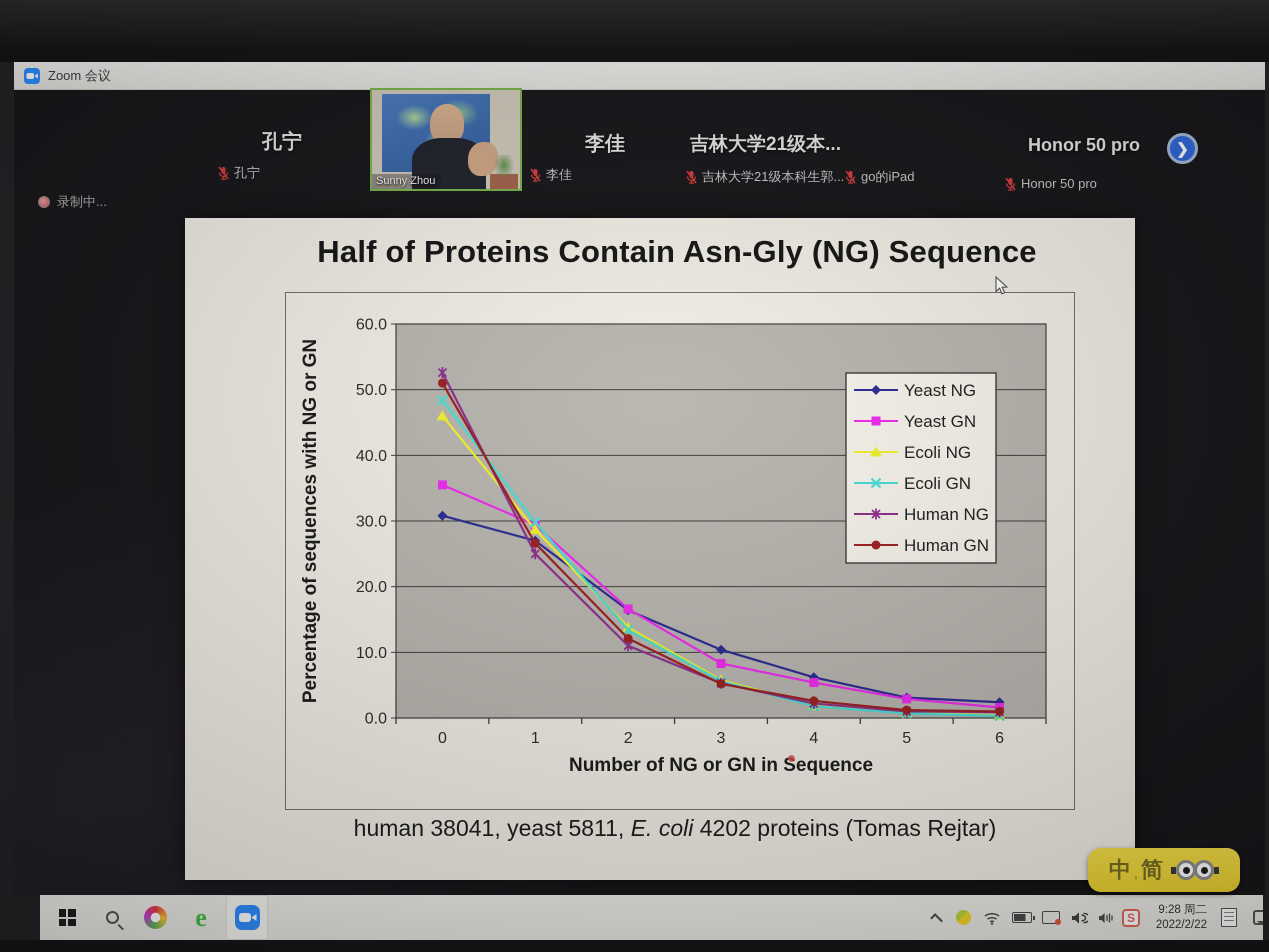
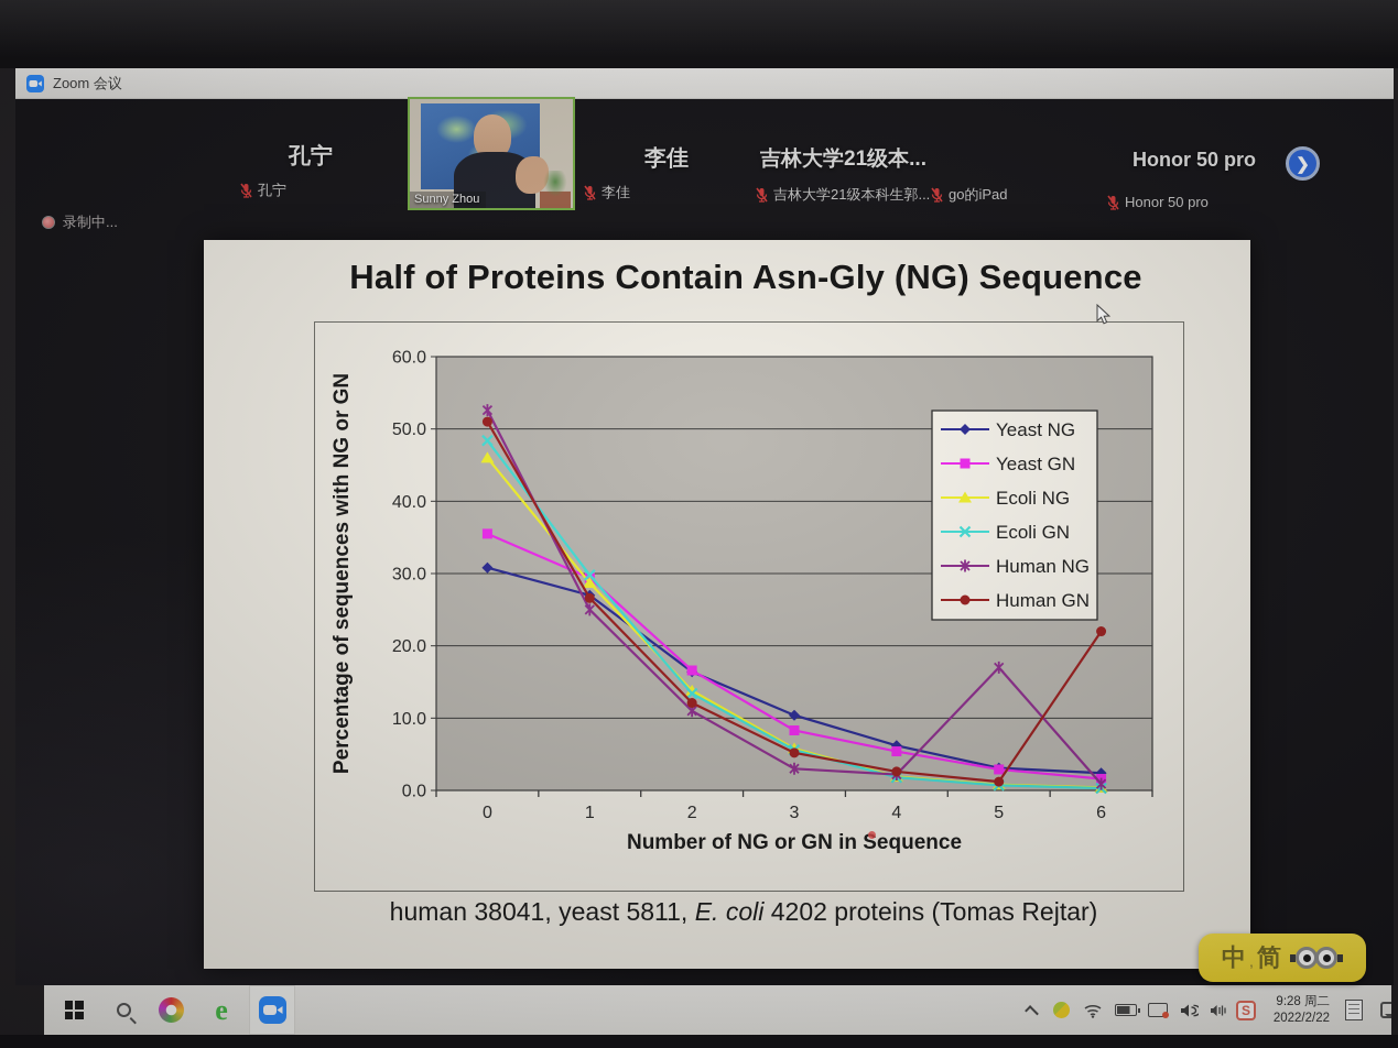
Human NG/3: 5 -> 3
Human NG/5: 1 -> 17
Human GN/6: 1 -> 22
